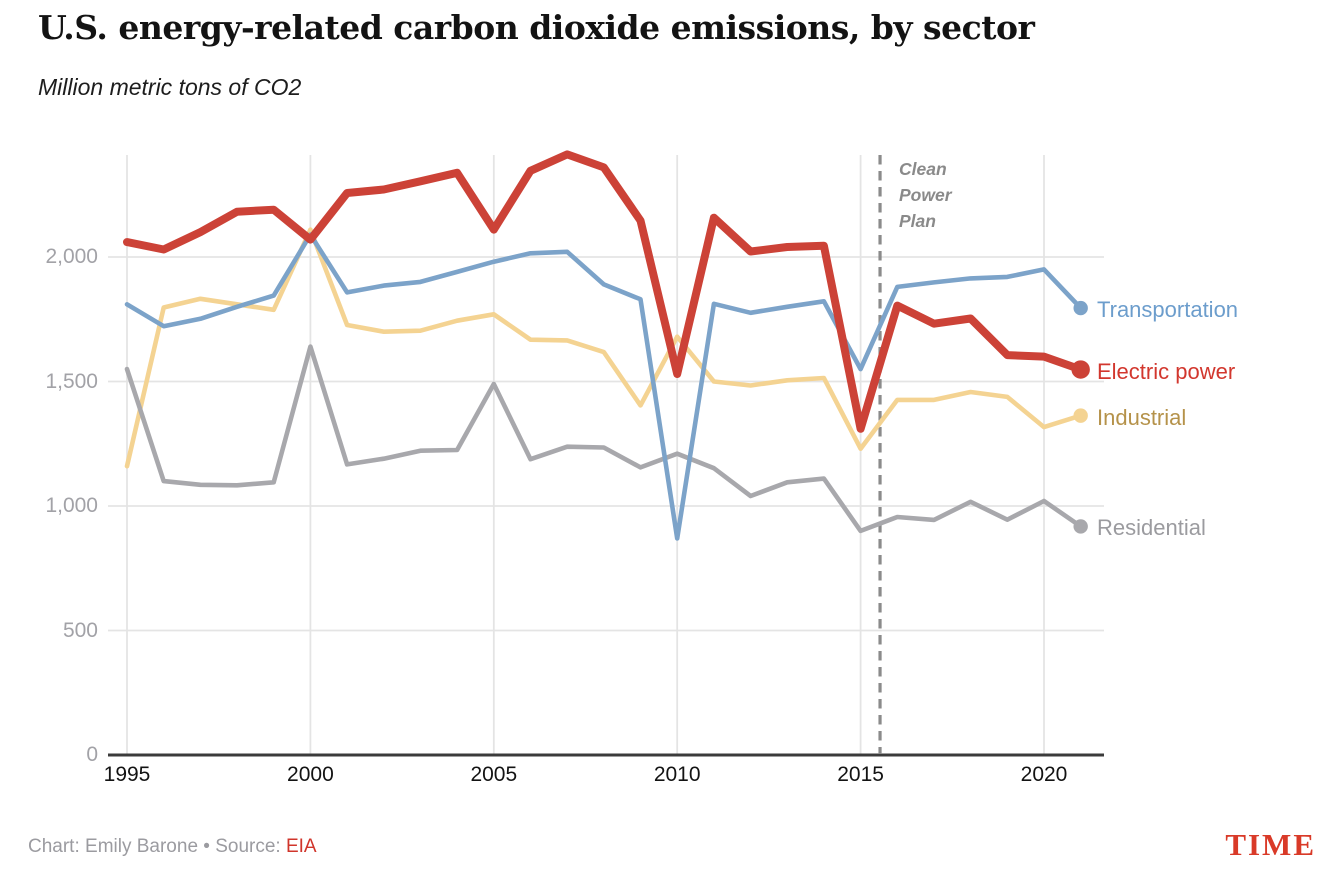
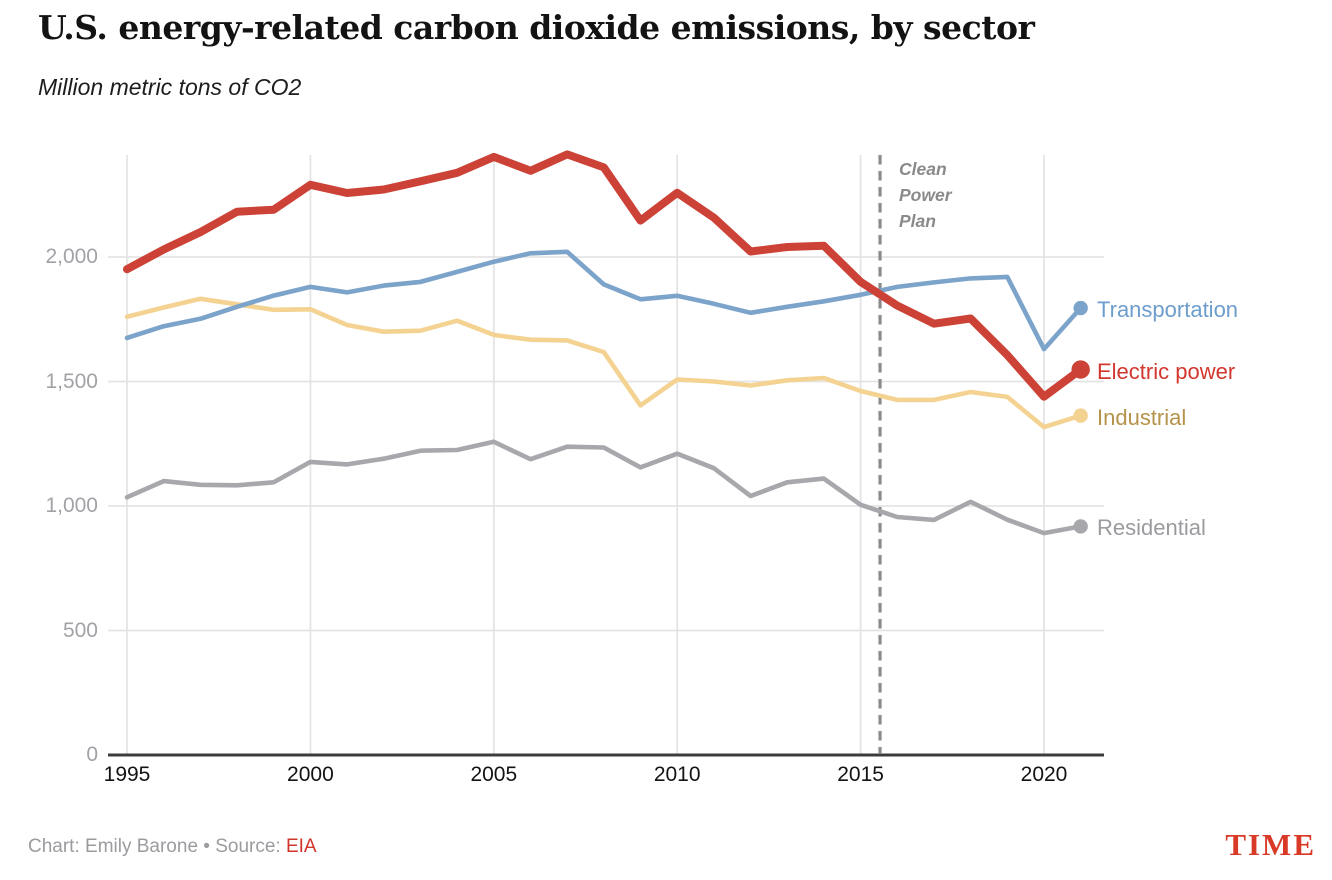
Industrial/1995: 1160 -> 1760
Residential/1995: 1550 -> 1040
Transportation/1995: 1810 -> 1680
Electric power/1995: 2060 -> 1950
Industrial/2000: 2110 -> 1790
Residential/2000: 1640 -> 1180
Transportation/2000: 2090 -> 1880
Electric power/2000: 2070 -> 2290
Industrial/2005: 1770 -> 1690
Residential/2005: 1490 -> 1260
Electric power/2005: 2110 -> 2400
Industrial/2010: 1680 -> 1510
Transportation/2010: 870 -> 1840
Electric power/2010: 1530 -> 2260
Industrial/2015: 1230 -> 1460
Residential/2015: 900 -> 1000
Transportation/2015: 1550 -> 1850
Electric power/2015: 1310 -> 1900
Residential/2020: 1020 -> 890
Transportation/2020: 1950 -> 1630
Electric power/2020: 1600 -> 1440
